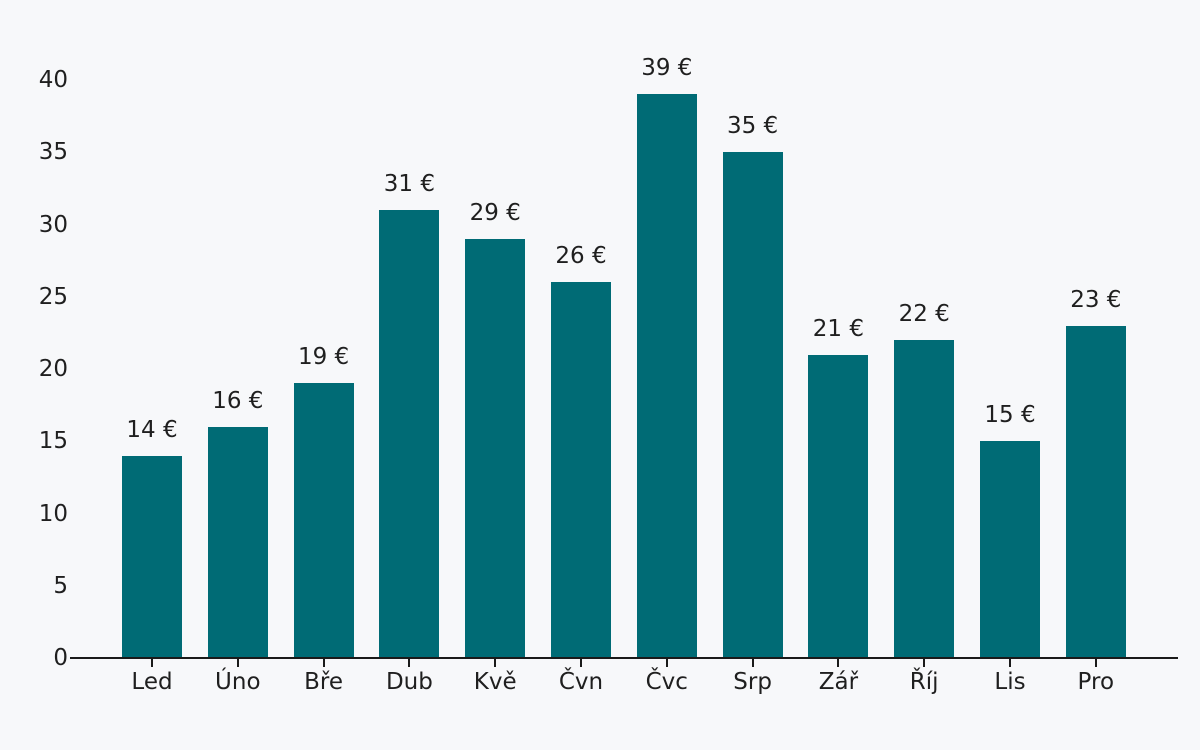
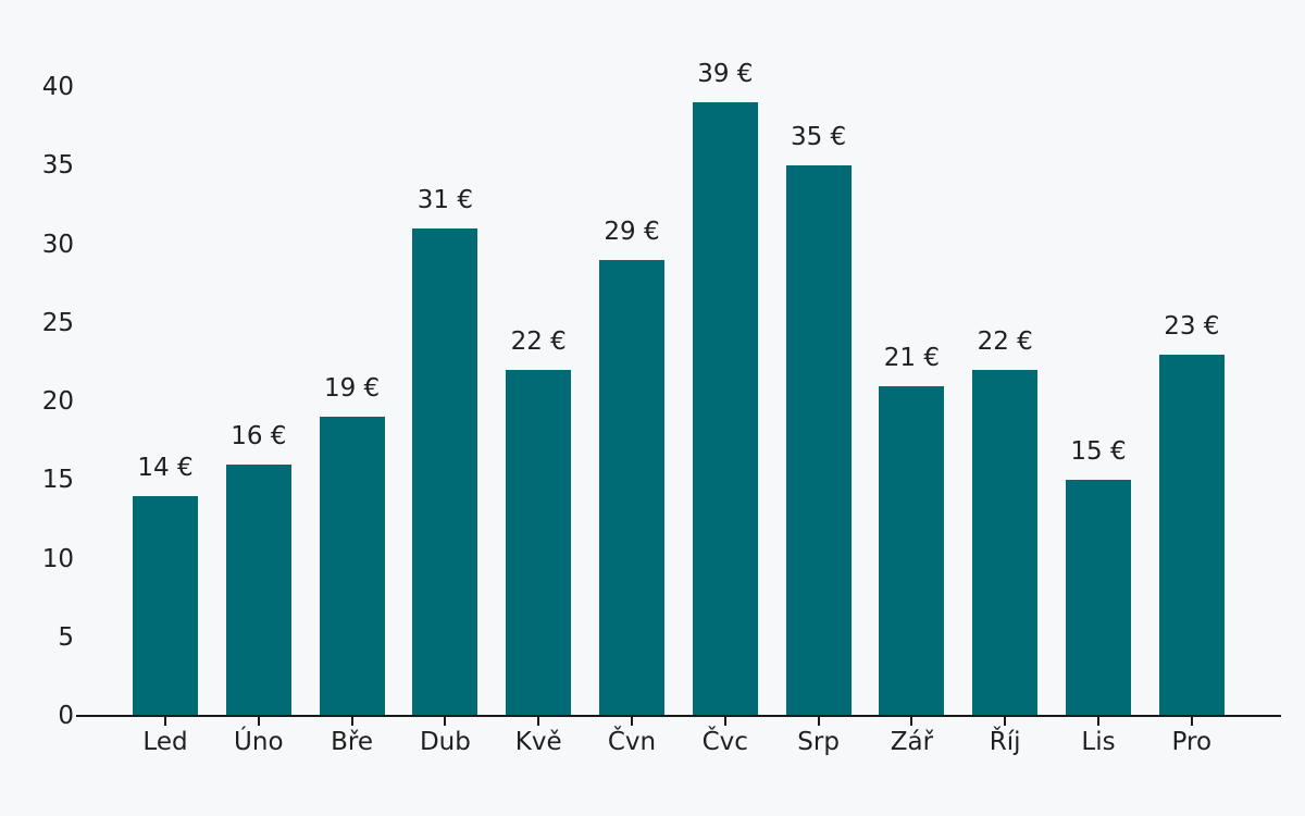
Kvě: 29 -> 22
Čvn: 26 -> 29
